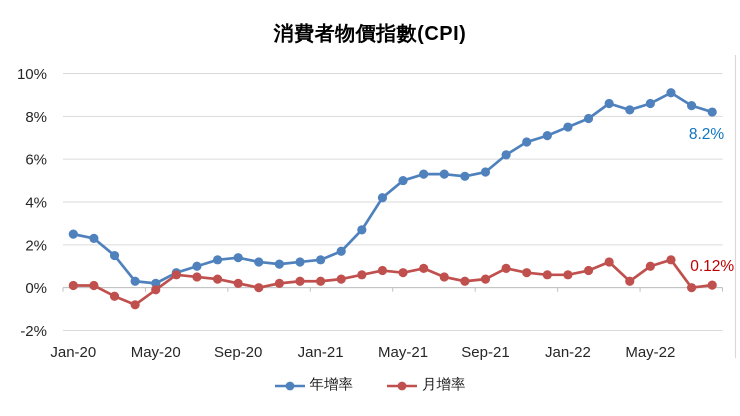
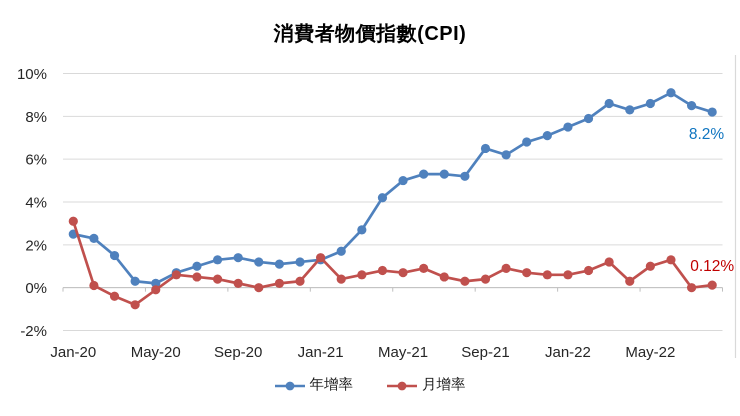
月增率/Jan-20: 0.1% -> 3.1%
月增率/Jan-21: 0.3% -> 1.4%
年增率/Sep-21: 5.4% -> 6.5%
